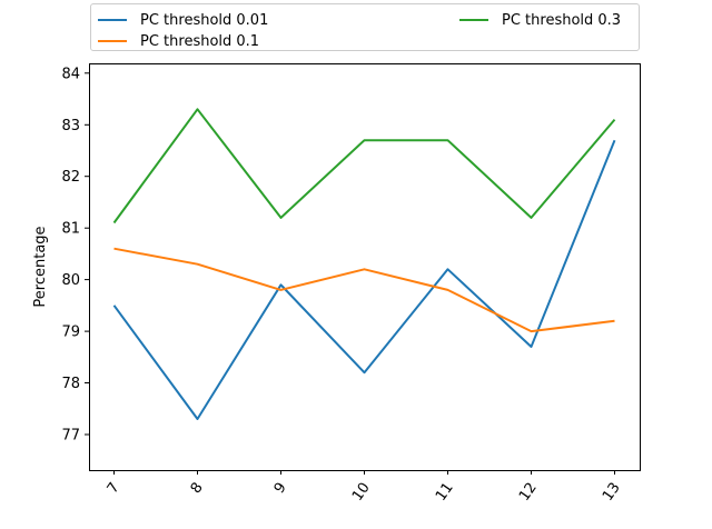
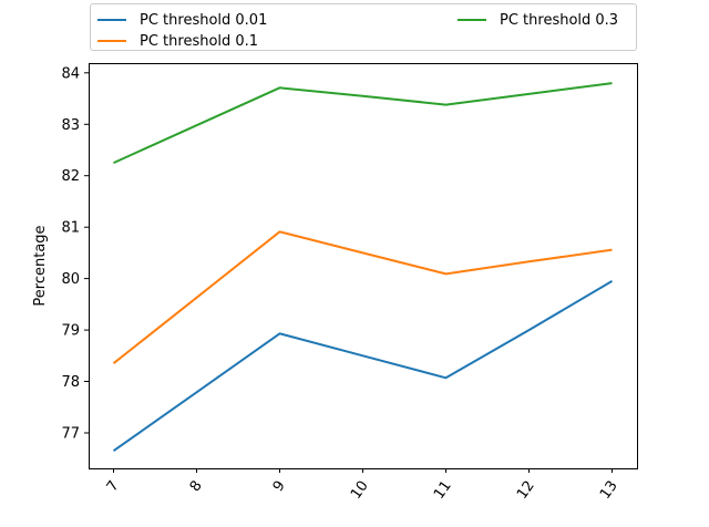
PC threshold 0.01/7: 79.5 -> 76.7
PC threshold 0.1/7: 80.6 -> 78.3
PC threshold 0.3/7: 81.1 -> 82.2
PC threshold 0.01/8: 77.3 -> 77.8
PC threshold 0.1/8: 80.3 -> 79.6
PC threshold 0.3/8: 83.3 -> 83.0
PC threshold 0.01/9: 79.9 -> 78.9
PC threshold 0.1/9: 79.8 -> 80.9
PC threshold 0.3/9: 81.2 -> 83.7
PC threshold 0.01/10: 78.2 -> 78.5
PC threshold 0.1/10: 80.2 -> 80.5
PC threshold 0.3/10: 82.7 -> 83.5
PC threshold 0.01/11: 80.2 -> 78.1
PC threshold 0.1/11: 79.8 -> 80.1
PC threshold 0.3/11: 82.7 -> 83.4
PC threshold 0.01/12: 78.7 -> 79.0
PC threshold 0.1/12: 79.0 -> 80.3
PC threshold 0.3/12: 81.2 -> 83.6
PC threshold 0.01/13: 82.7 -> 80.0
PC threshold 0.1/13: 79.2 -> 80.6
PC threshold 0.3/13: 83.1 -> 83.8
